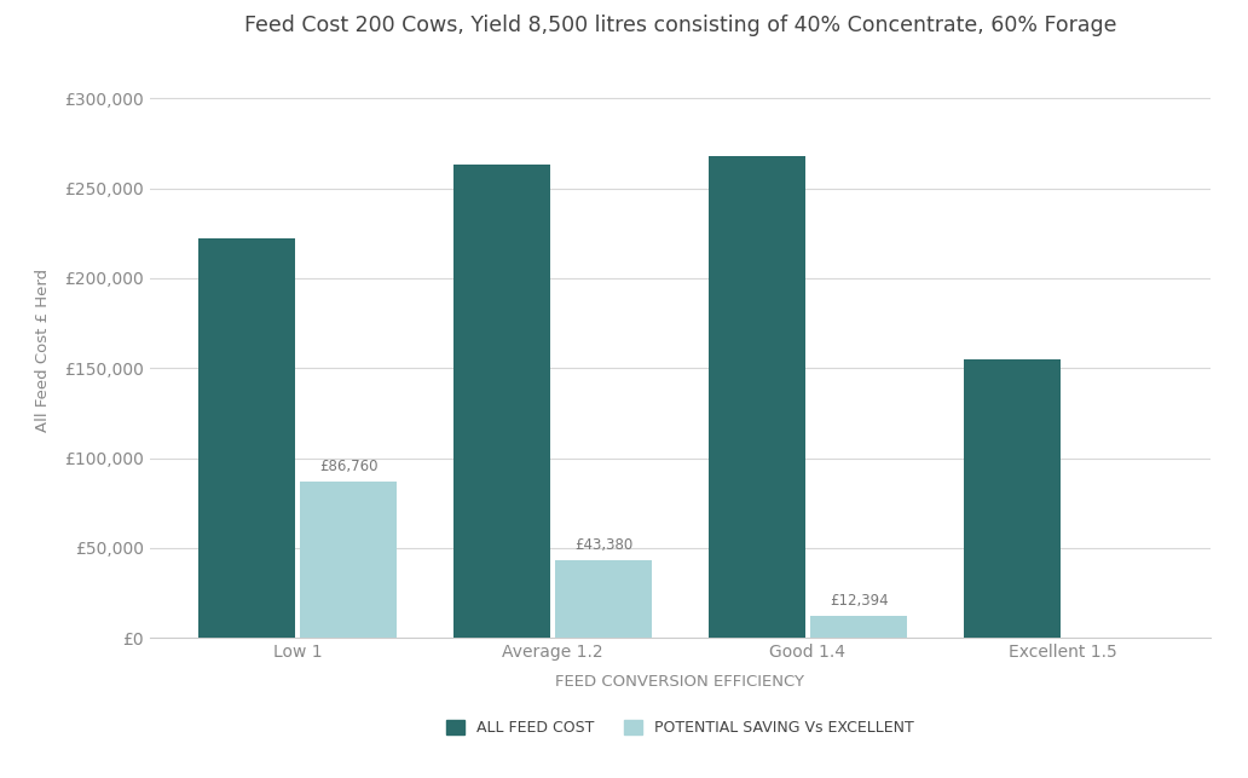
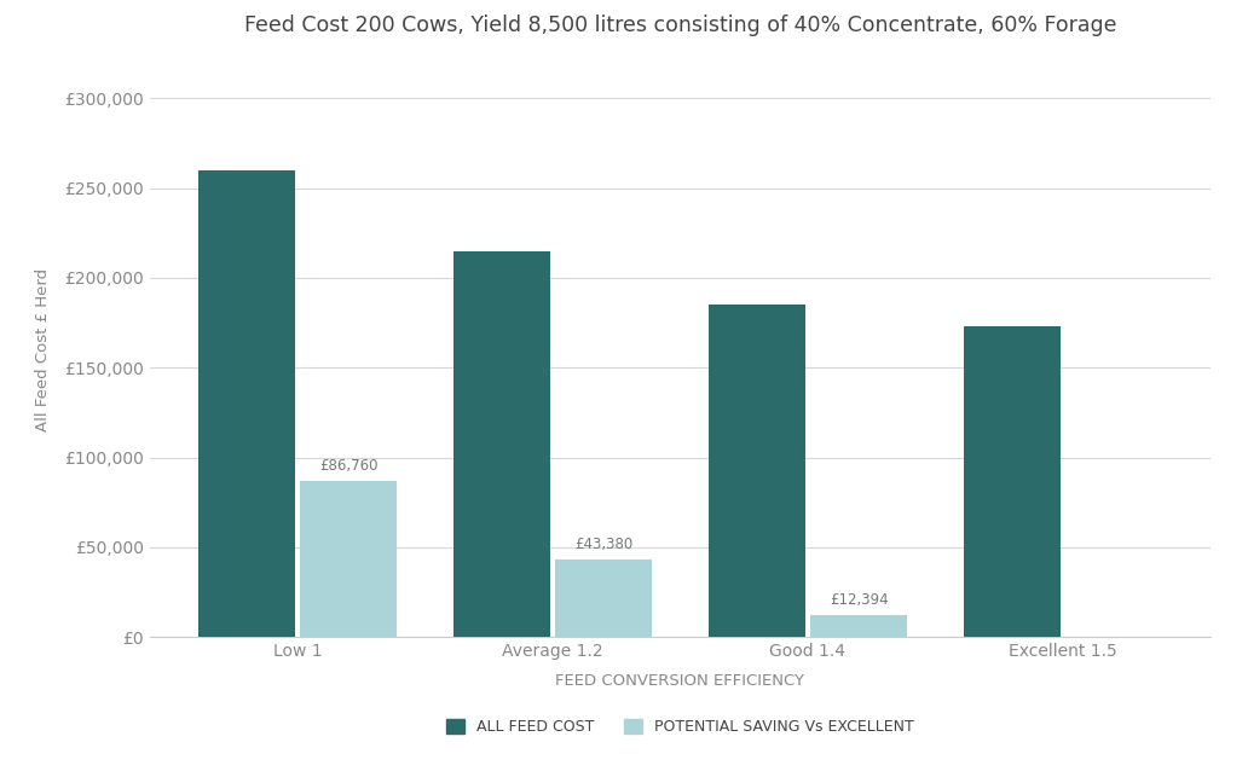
ALL FEED COST/Low 1: £222,000 -> £260,000
ALL FEED COST/Average 1.2: £263,000 -> £215,000
ALL FEED COST/Good 1.4: £268,000 -> £185,000
ALL FEED COST/Excellent 1.5: £155,000 -> £173,000
